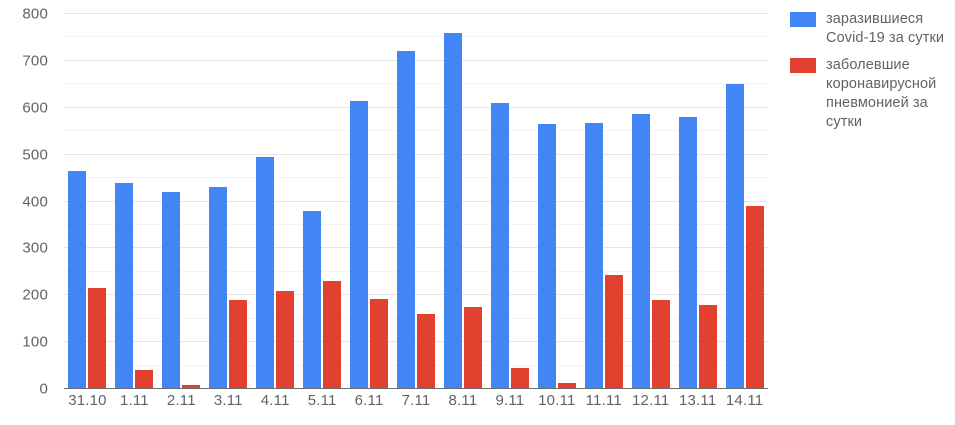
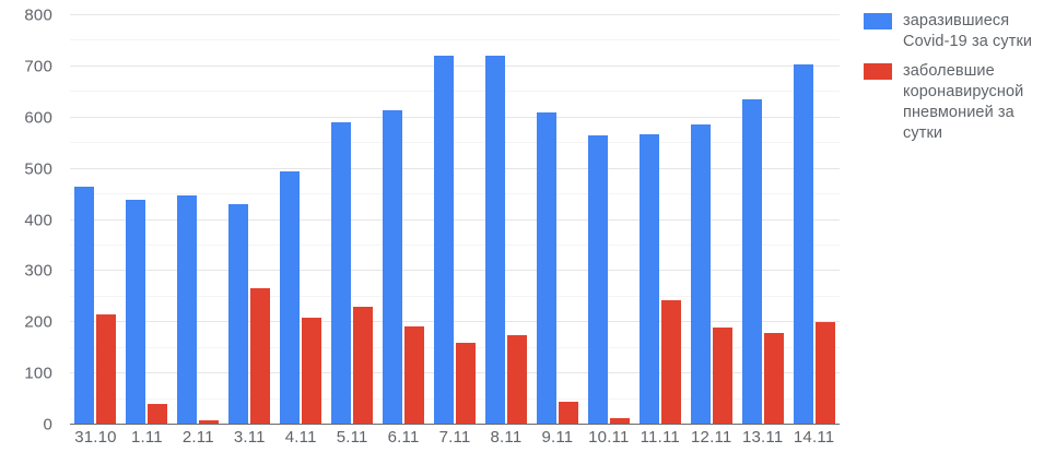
заразившиеся Covid-19 за сутки/2.11: 420 -> 450
заболевшие коронавирусной пневмонией за сутки/3.11: 190 -> 270
заразившиеся Covid-19 за сутки/5.11: 380 -> 590
заразившиеся Covid-19 за сутки/8.11: 760 -> 720
заразившиеся Covid-19 за сутки/13.11: 580 -> 640
заразившиеся Covid-19 за сутки/14.11: 650 -> 700
заболевшие коронавирусной пневмонией за сутки/14.11: 390 -> 200
